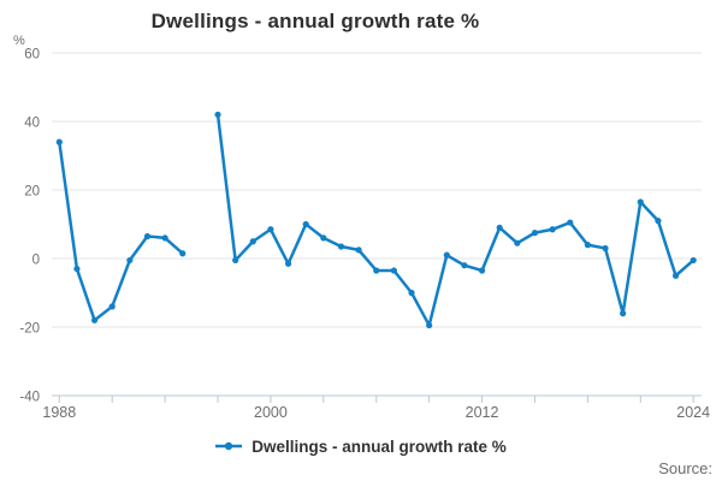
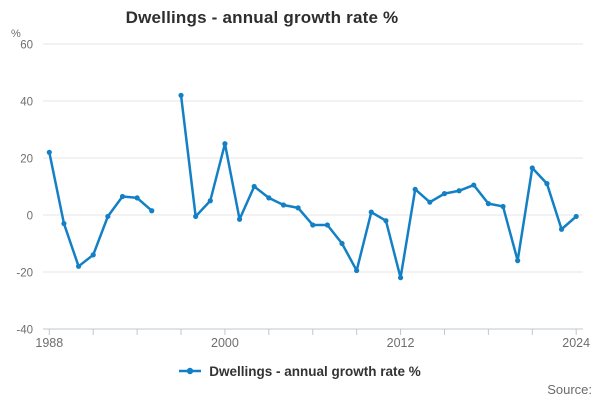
1988: 34 -> 22
2000: 8 -> 25
2012: -4 -> -22
